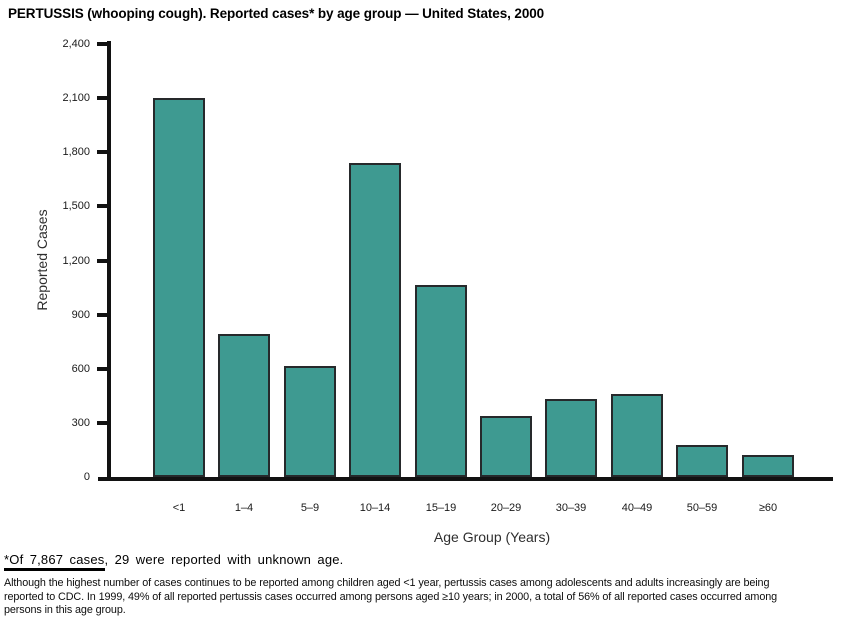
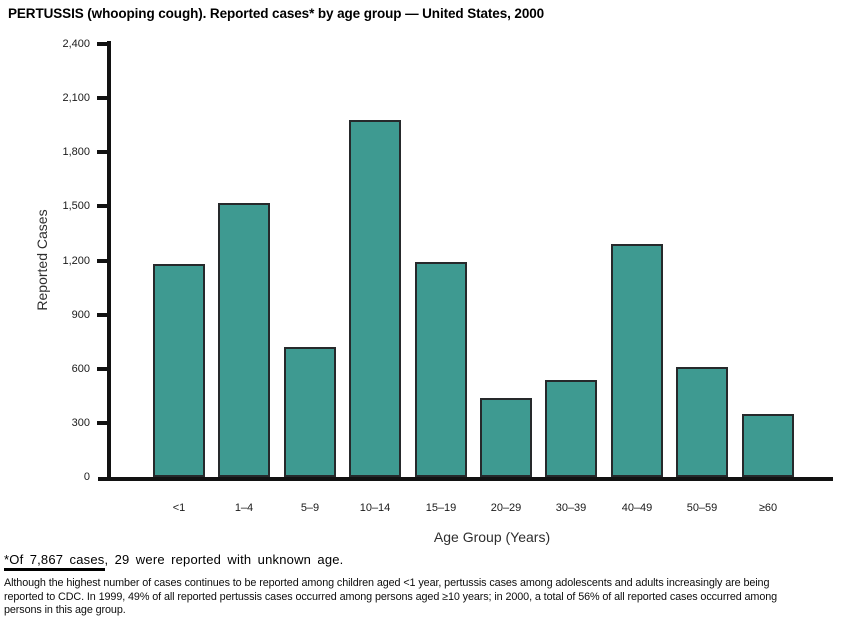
<1: 2100 -> 1180
1–4: 790 -> 1520
5–9: 620 -> 720
10–14: 1740 -> 1980
15–19: 1060 -> 1190
20–29: 340 -> 440
30–39: 430 -> 540
40–49: 460 -> 1290
50–59: 180 -> 610
≥60: 120 -> 350
